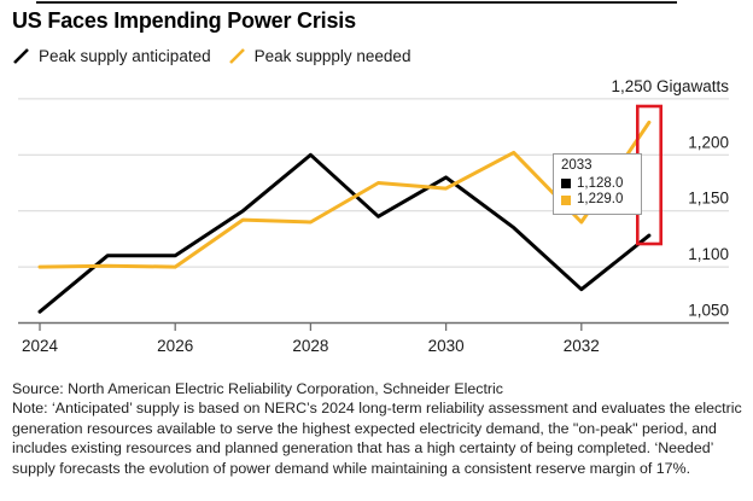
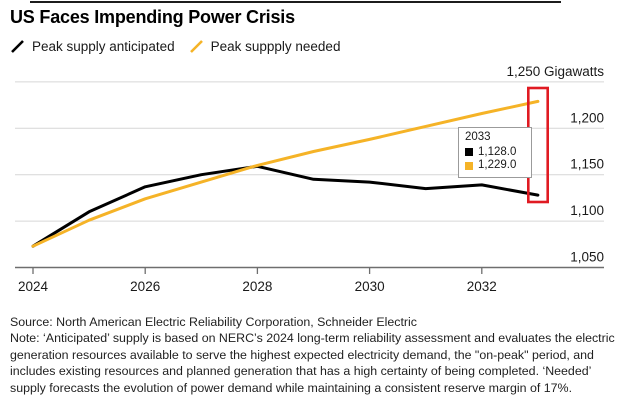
Peak supply anticipated/2024: 1060 -> 1070
Peak suppply needed/2024: 1100 -> 1070
Peak supply anticipated/2026: 1110 -> 1140
Peak suppply needed/2026: 1100 -> 1120
Peak supply anticipated/2028: 1200 -> 1160
Peak suppply needed/2028: 1140 -> 1160
Peak supply anticipated/2030: 1180 -> 1140
Peak suppply needed/2030: 1170 -> 1190
Peak supply anticipated/2032: 1080 -> 1140
Peak suppply needed/2032: 1140 -> 1220
